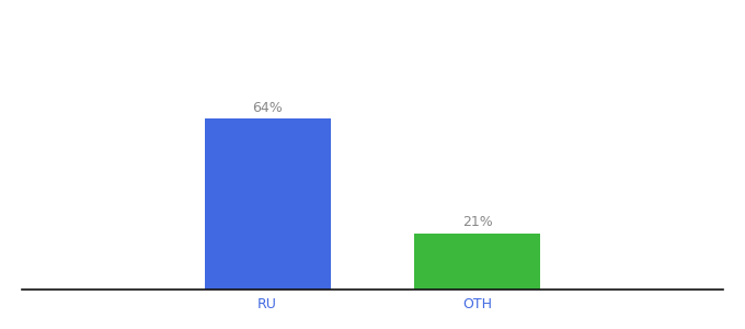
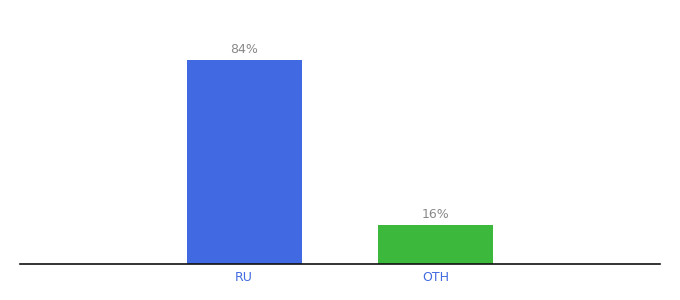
RU: 64% -> 84%
OTH: 21% -> 16%
